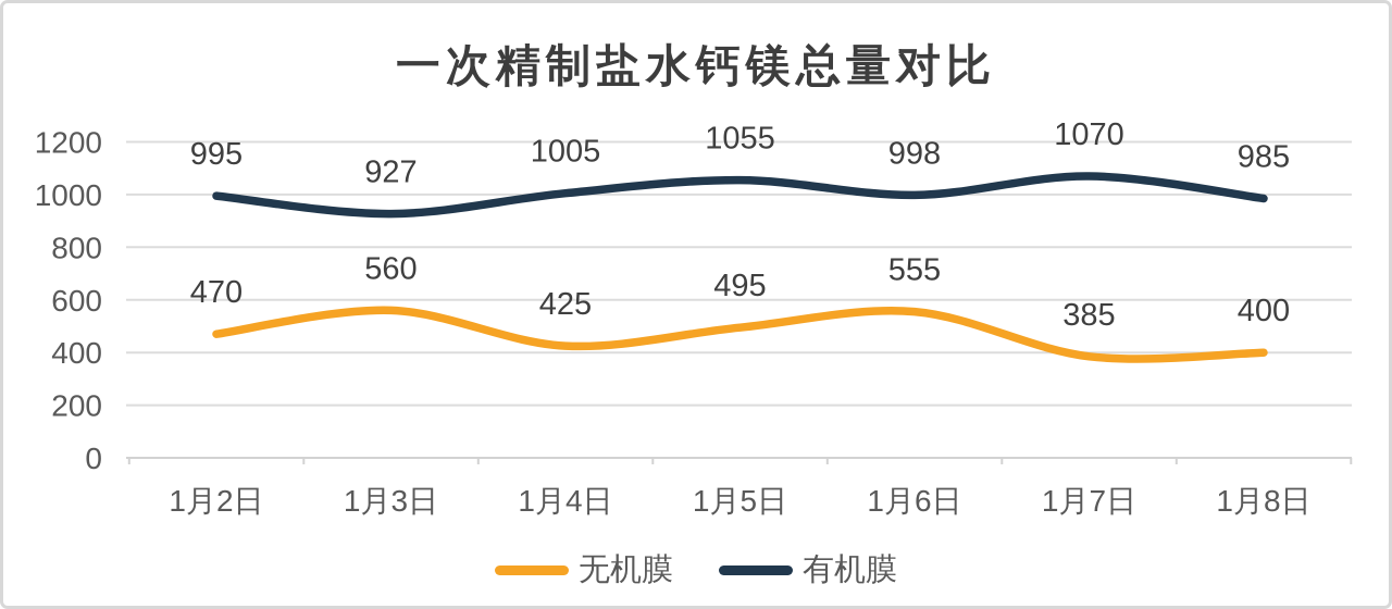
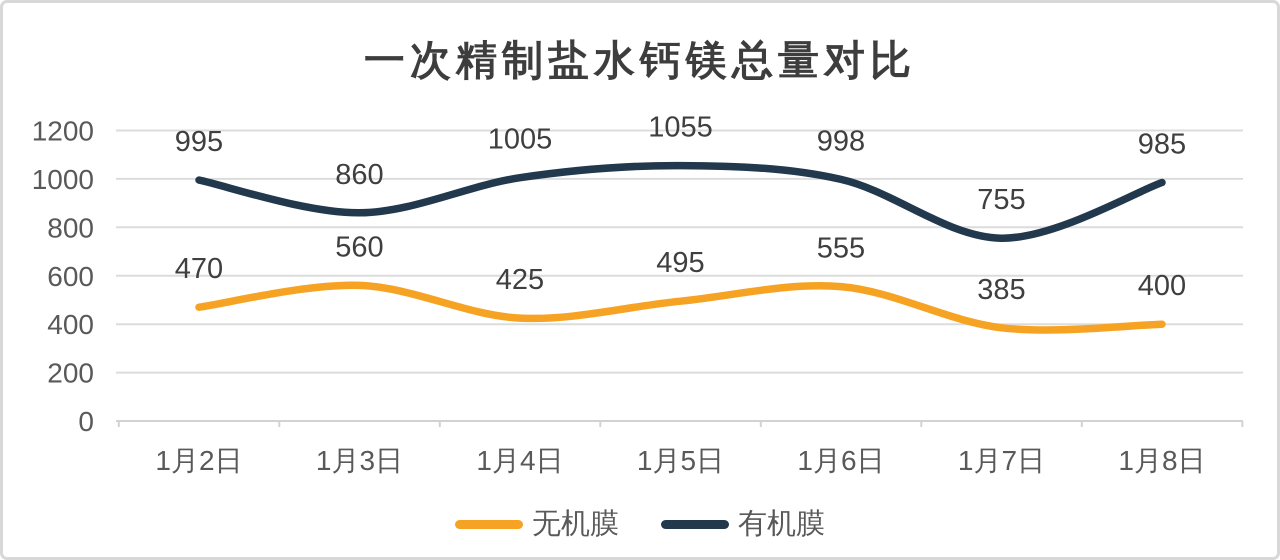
有机膜/1月3日: 927 -> 860
有机膜/1月7日: 1070 -> 755
